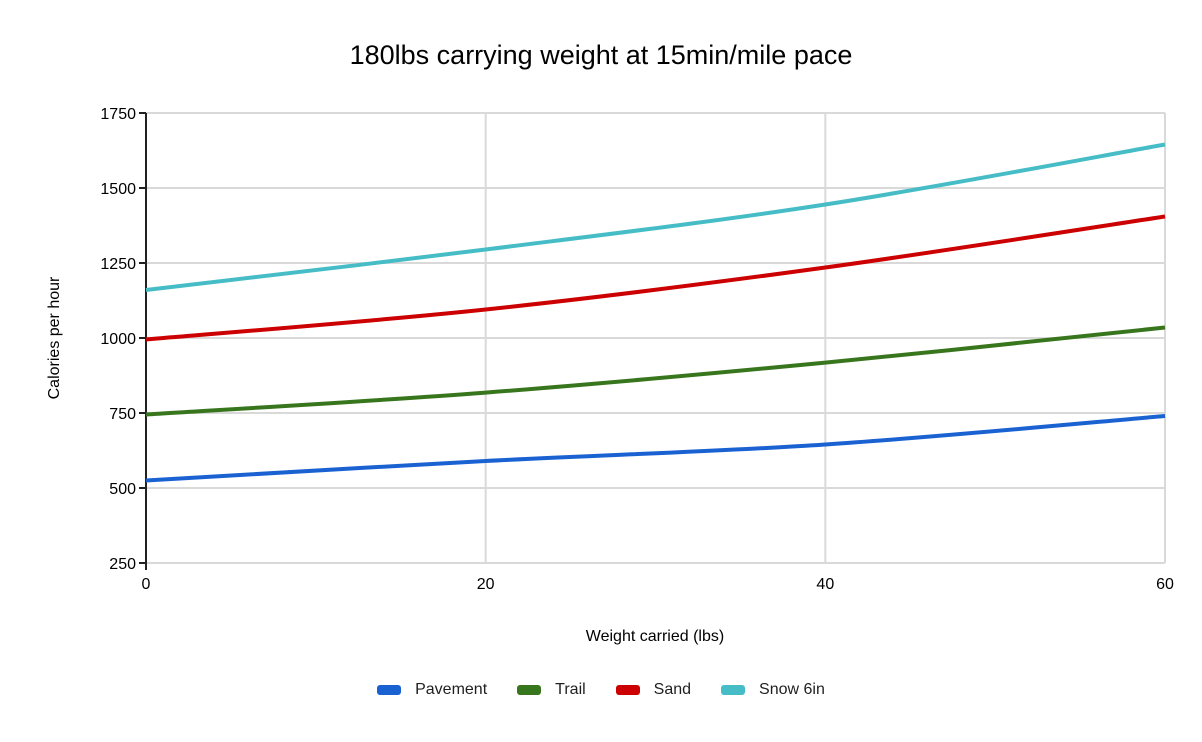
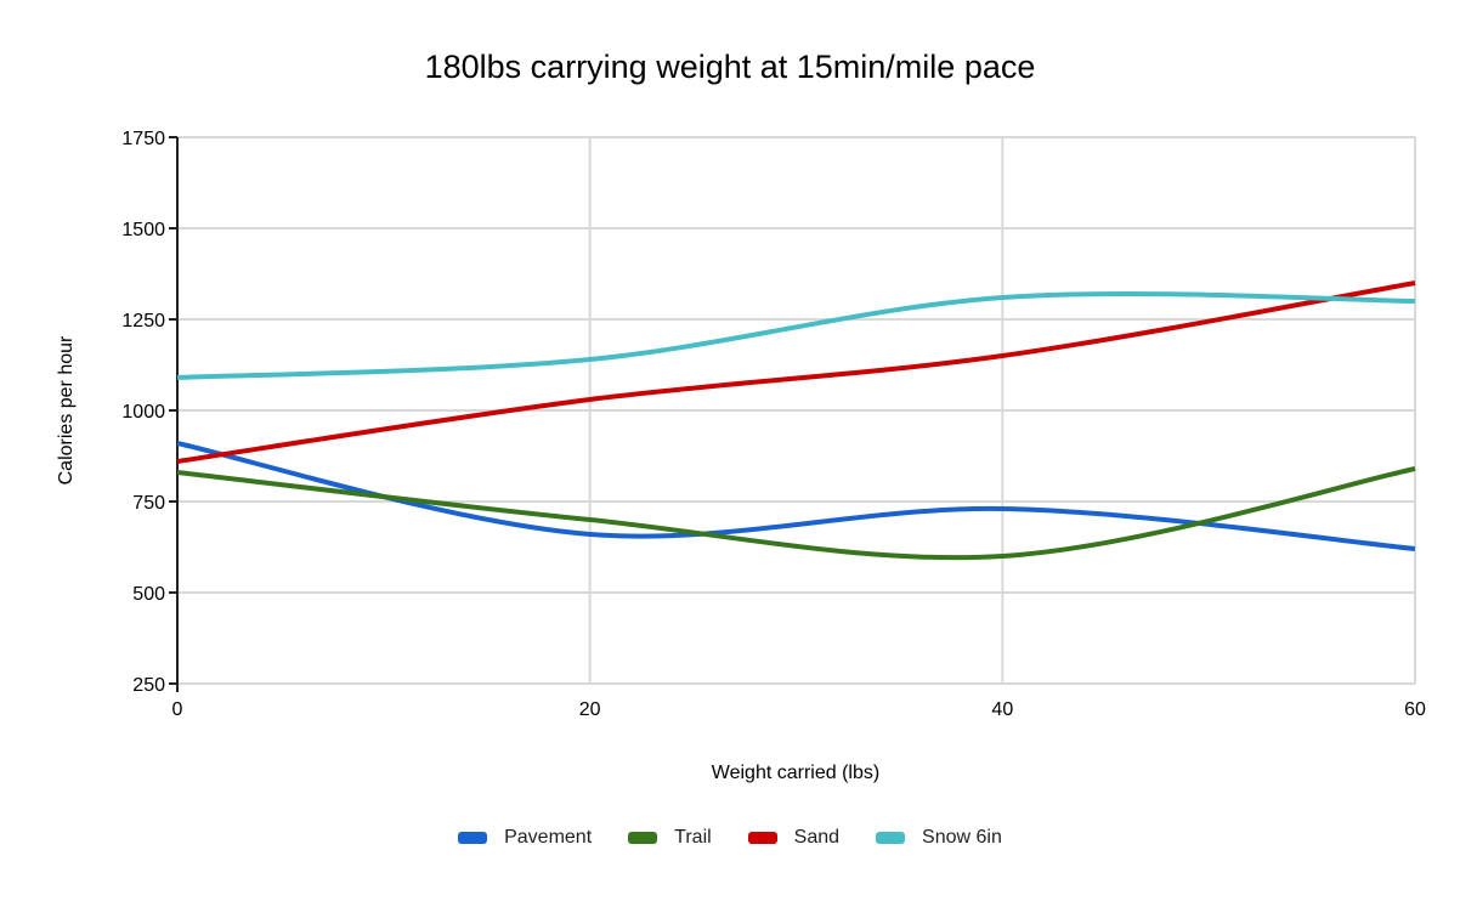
Pavement/0: 520 -> 910
Trail/0: 740 -> 830
Sand/0: 1000 -> 860
Snow 6in/0: 1160 -> 1090
Pavement/20: 590 -> 660
Trail/20: 820 -> 700
Sand/20: 1100 -> 1030
Snow 6in/20: 1300 -> 1140
Pavement/40: 640 -> 730
Trail/40: 920 -> 600
Sand/40: 1240 -> 1150
Snow 6in/40: 1440 -> 1310
Pavement/60: 740 -> 620
Trail/60: 1040 -> 840
Sand/60: 1400 -> 1350
Snow 6in/60: 1640 -> 1300
